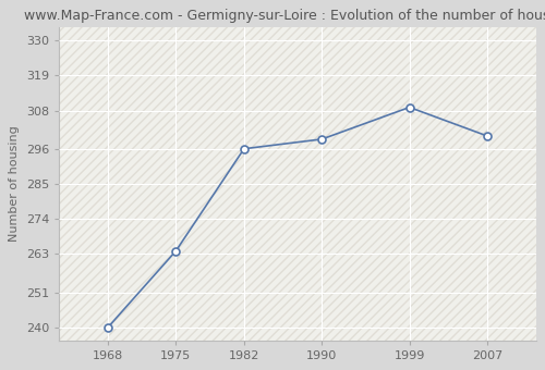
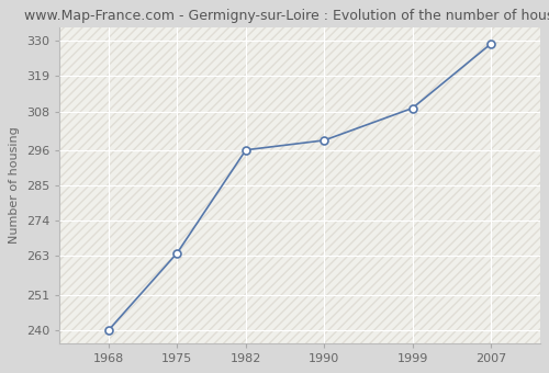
2007: 300 -> 329
